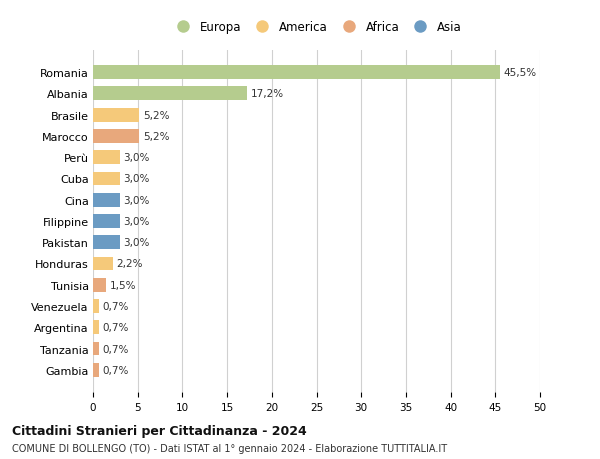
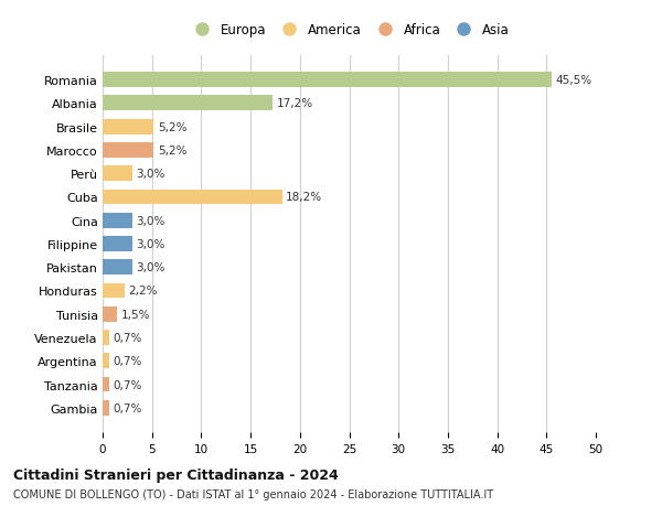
Cuba: 3,0% -> 18,2%
